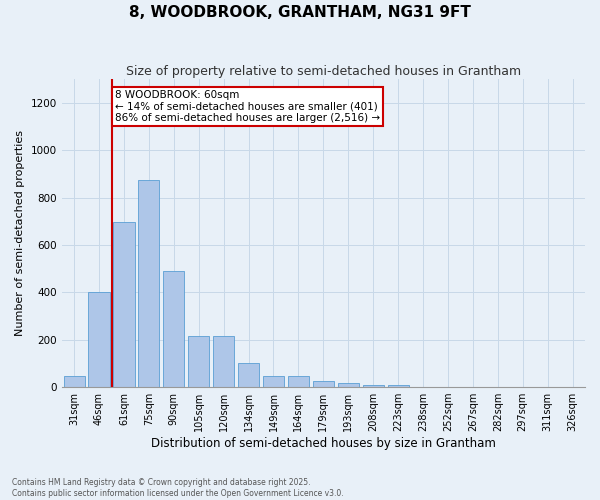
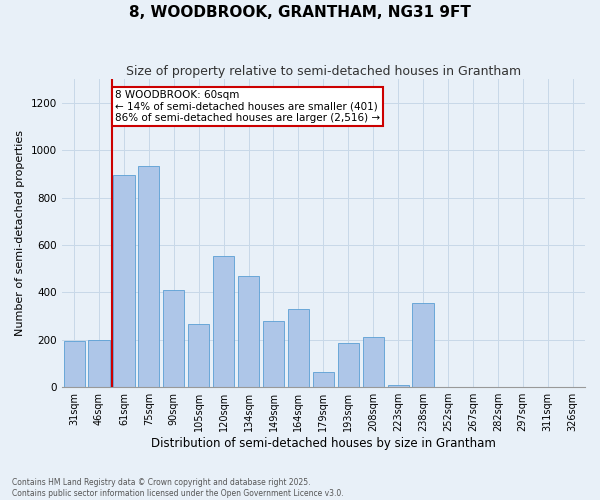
31sqm: 45 -> 195
46sqm: 400 -> 200
61sqm: 695 -> 895
75sqm: 875 -> 935
90sqm: 490 -> 410
105sqm: 215 -> 265
120sqm: 215 -> 555
134sqm: 100 -> 470
149sqm: 47 -> 280
164sqm: 47 -> 330
179sqm: 25 -> 65
193sqm: 17 -> 185
208sqm: 10 -> 210
238sqm: 2 -> 355
